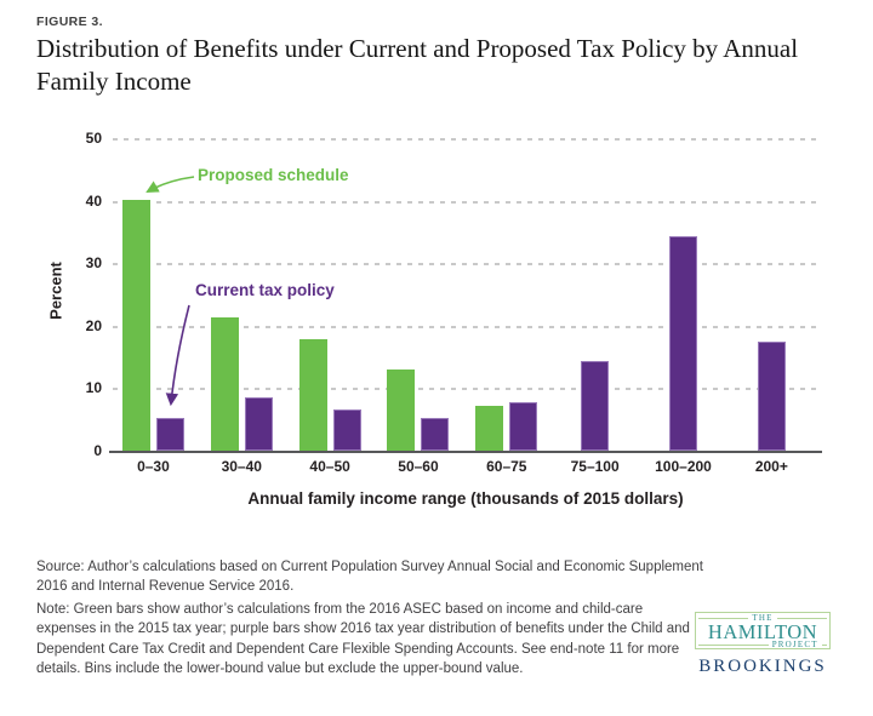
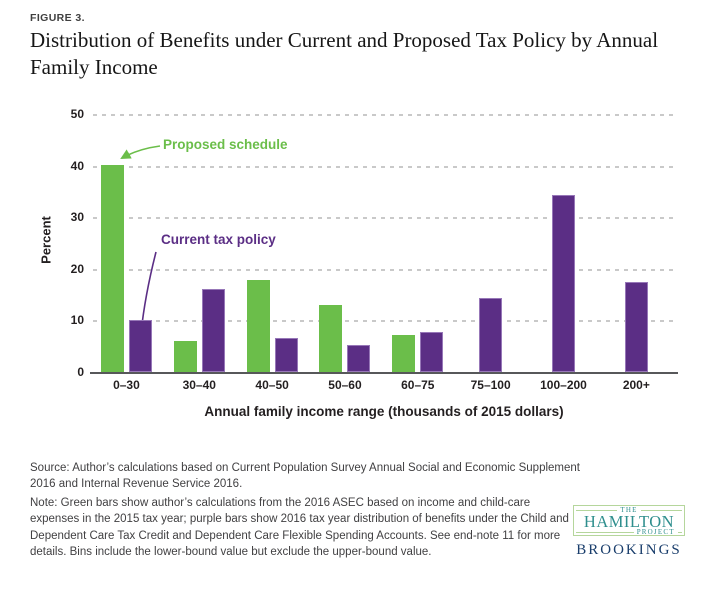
Current tax policy/0–30: 5 -> 10
Proposed schedule/30–40: 21 -> 6
Current tax policy/30–40: 8 -> 16
